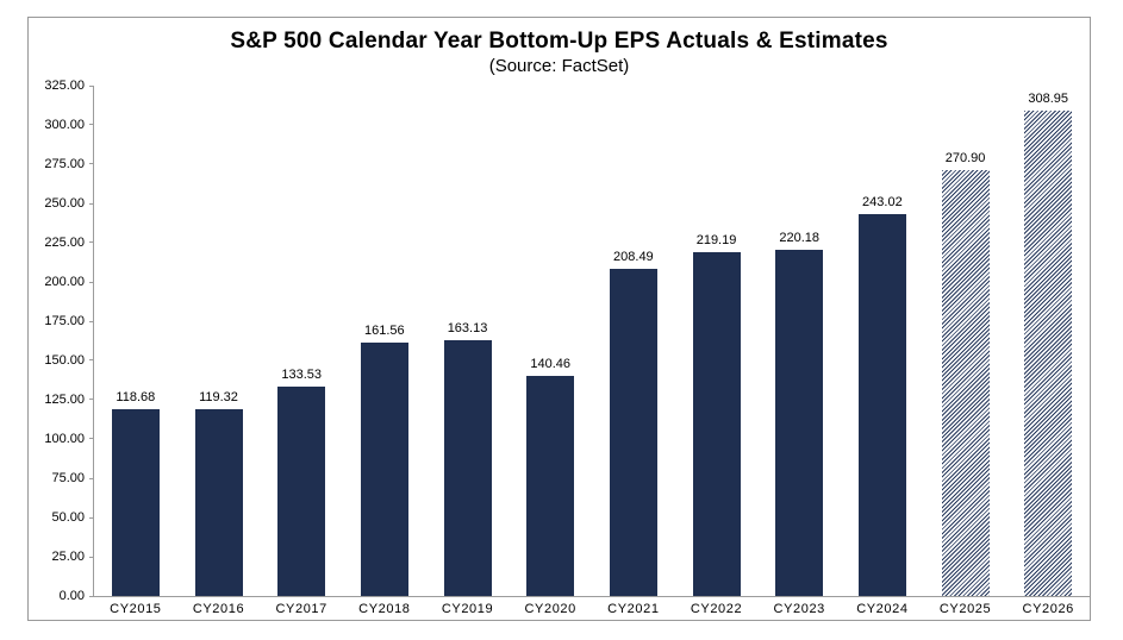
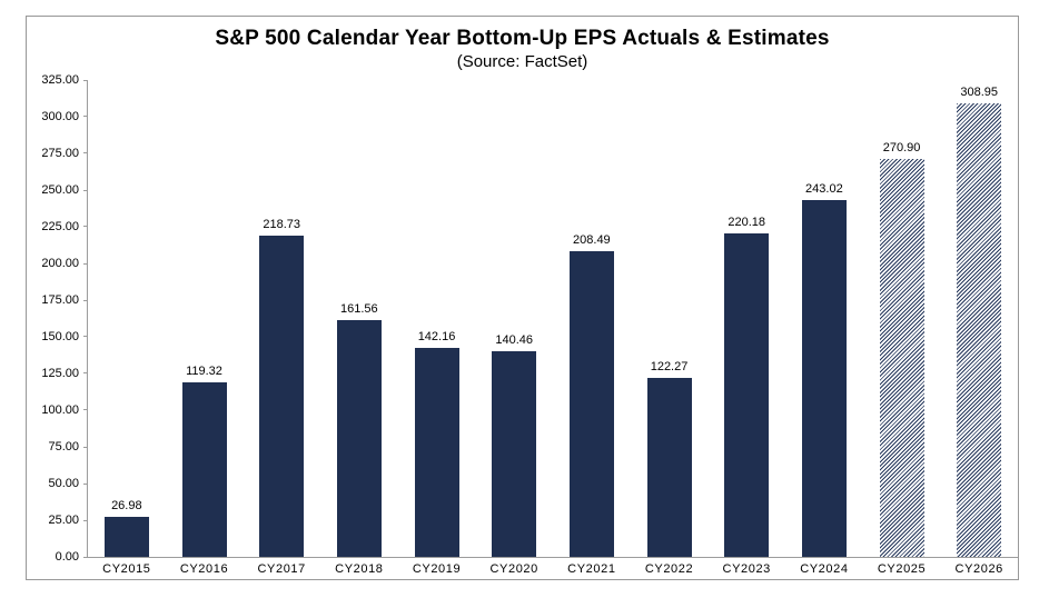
CY2015: 118.68 -> 26.98
CY2017: 133.53 -> 218.73
CY2019: 163.13 -> 142.16
CY2022: 219.19 -> 122.27
